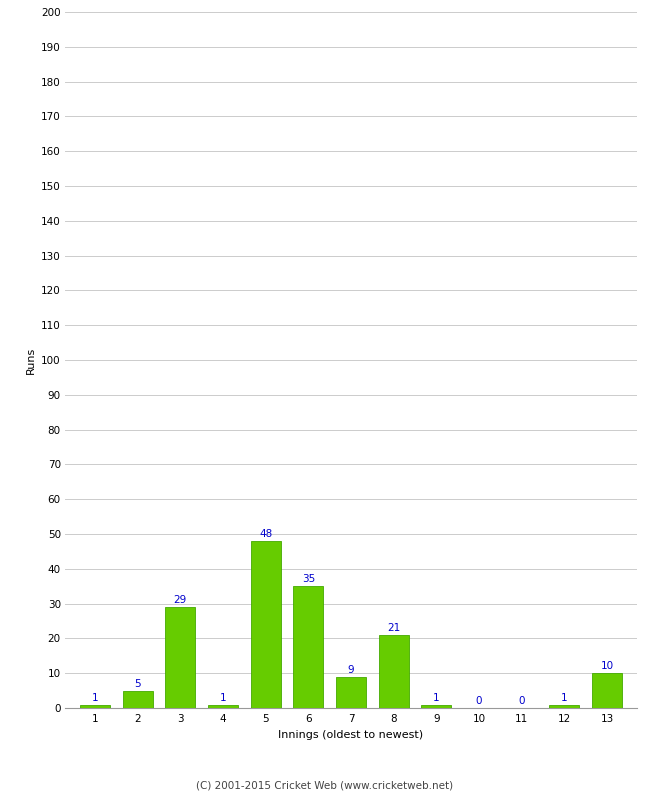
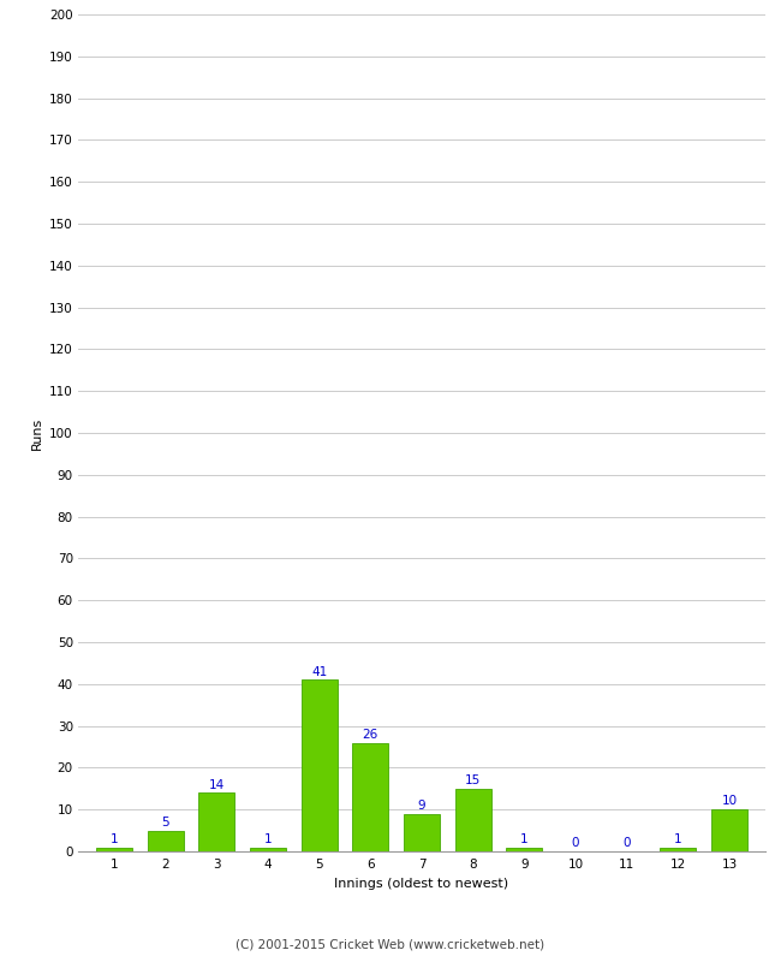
3: 29 -> 14
5: 48 -> 41
6: 35 -> 26
8: 21 -> 15
